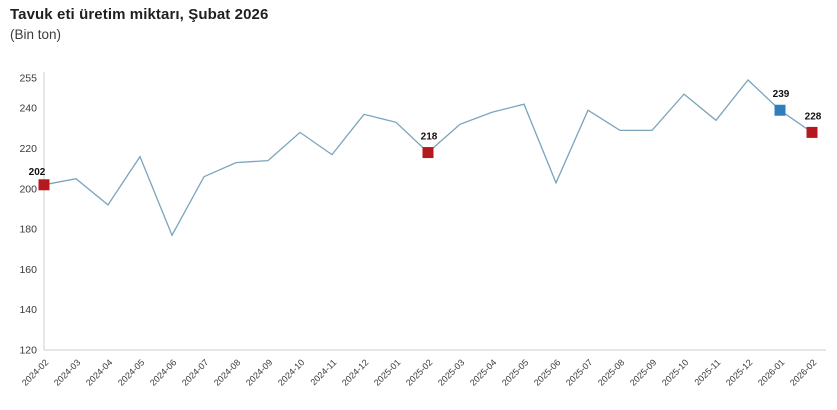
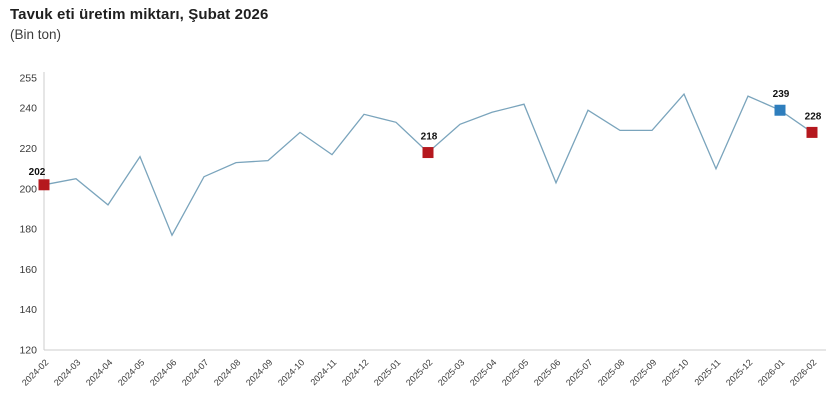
2025-11: 234 -> 210
2025-12: 254 -> 246
